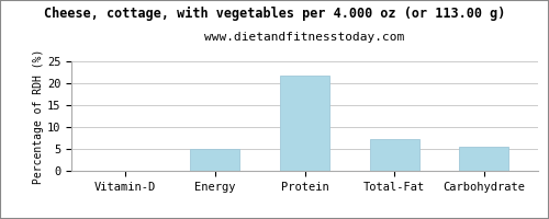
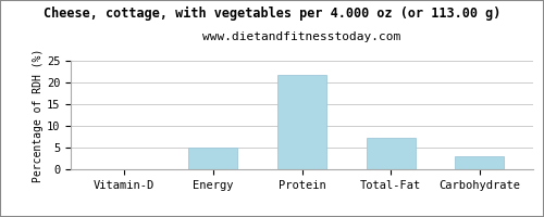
Carbohydrate: 5.5 -> 3.0
